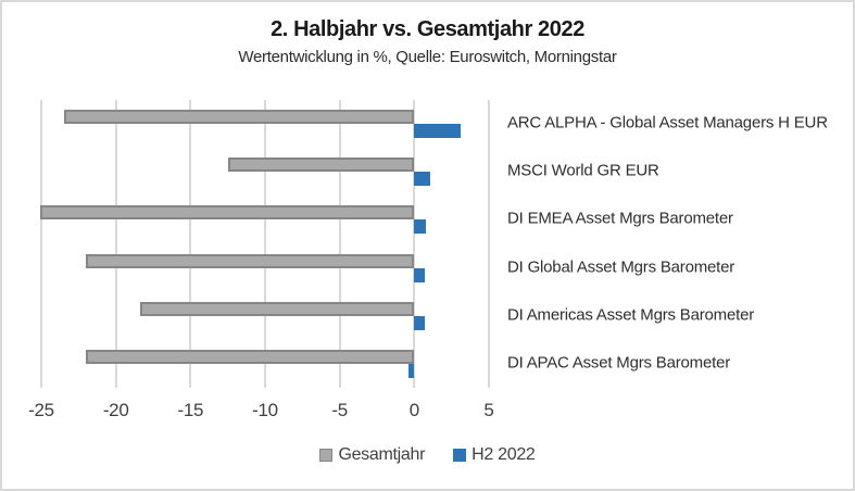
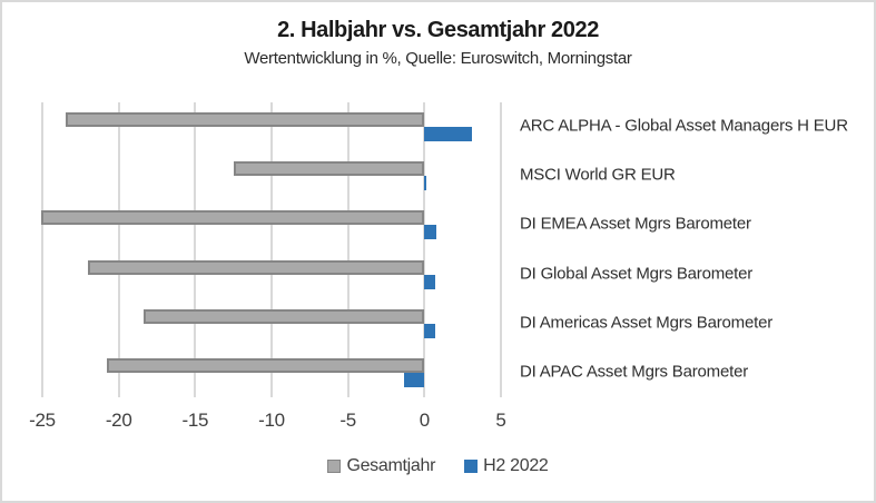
H2 2022/MSCI World GR EUR: 1.1 -> 0.1
Gesamtjahr/DI APAC Asset Mgrs Barometer: -22.0 -> -20.8
H2 2022/DI APAC Asset Mgrs Barometer: -0.4 -> -1.3
